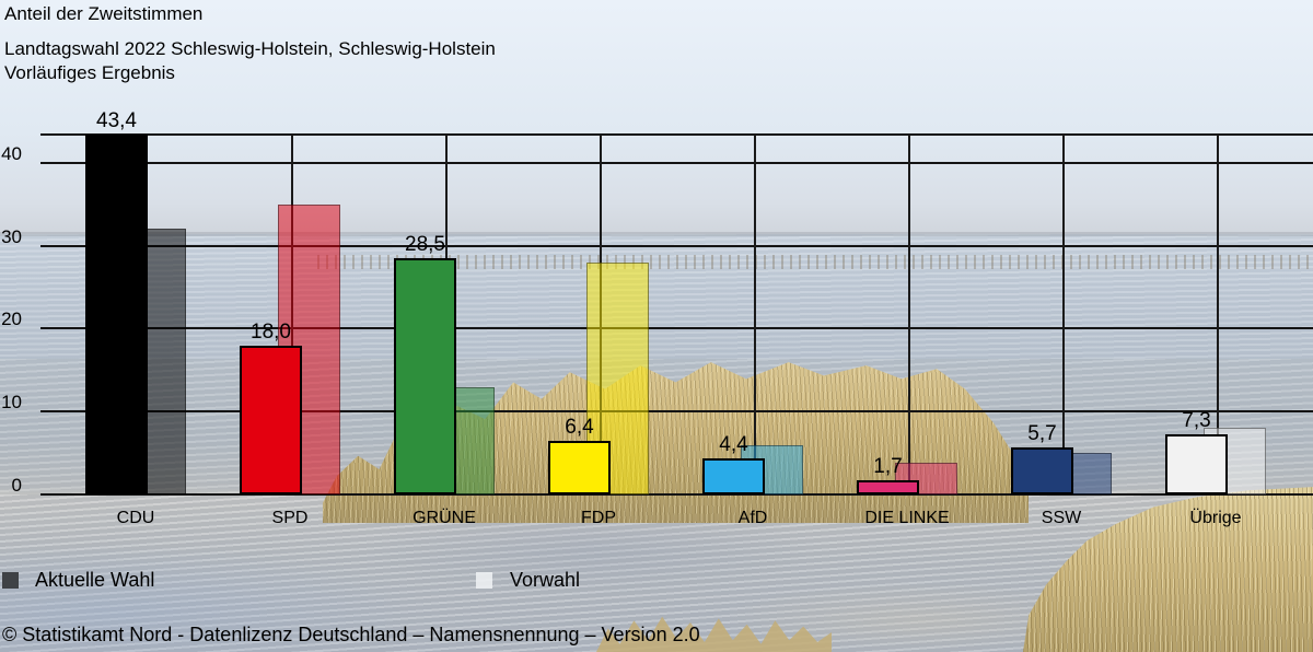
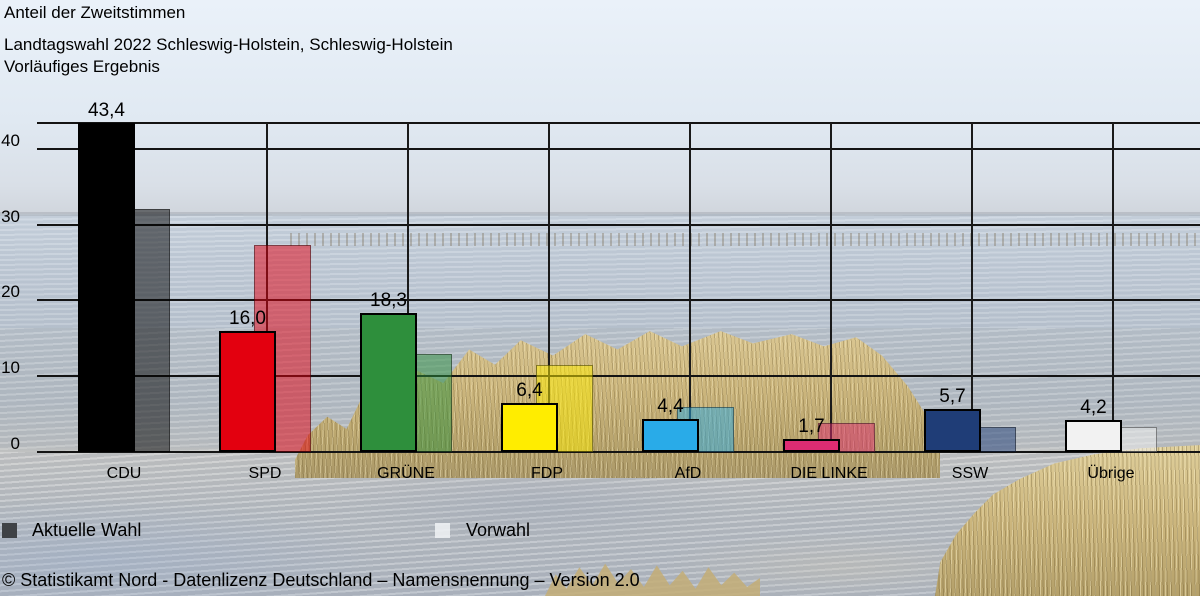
Aktuelle Wahl/SPD: 18,0 -> 16,0
Vorwahl/SPD: 35 -> 27
Aktuelle Wahl/GRÜNE: 28,5 -> 18,3
Vorwahl/FDP: 28 -> 12
Vorwahl/SSW: 5 -> 3
Aktuelle Wahl/Übrige: 7,3 -> 4,2
Vorwahl/Übrige: 8 -> 3
